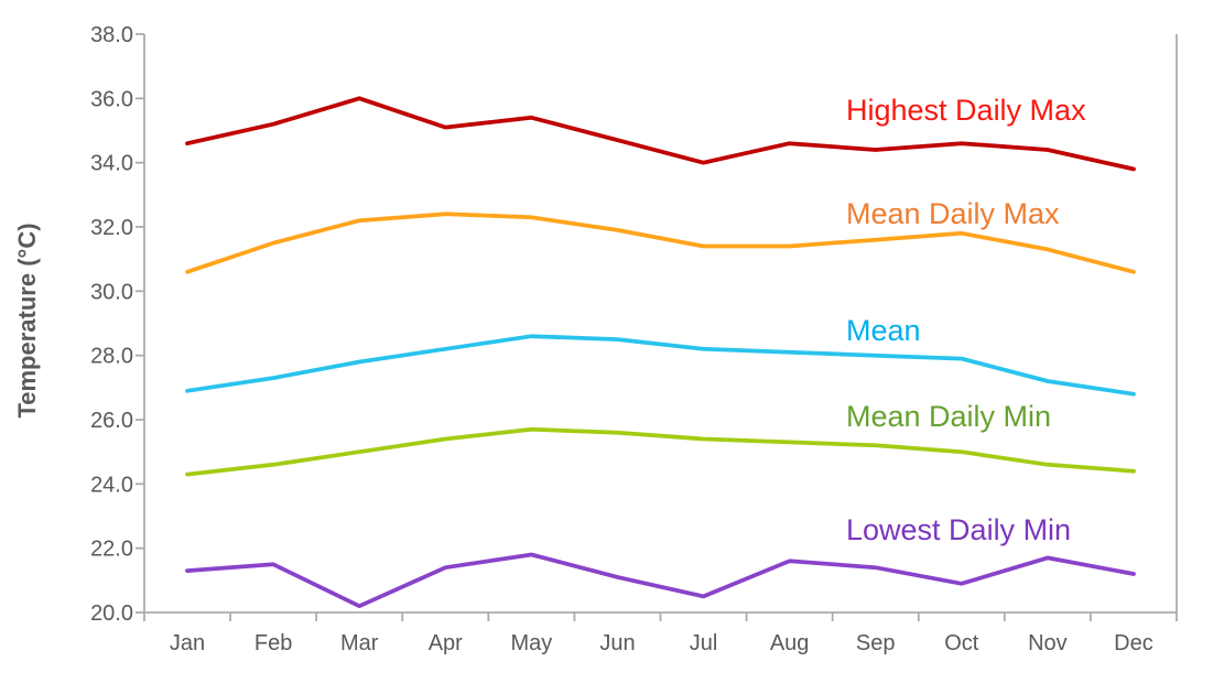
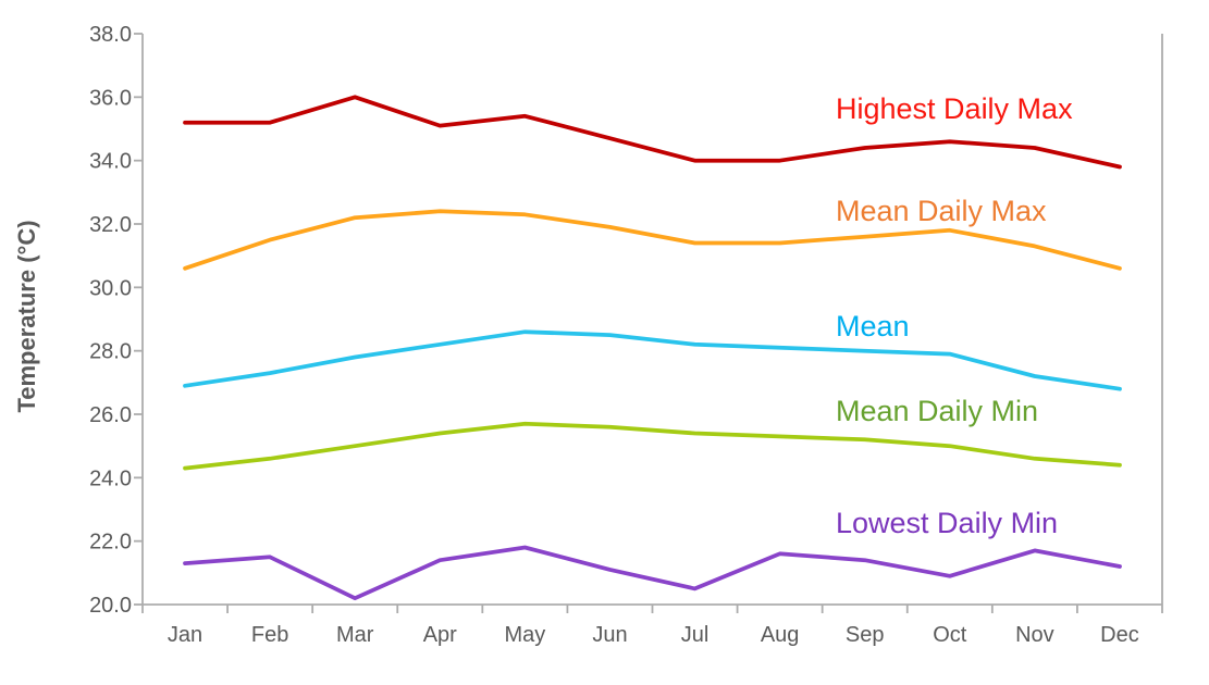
Highest Daily Max/Jan: 34.6 -> 35.2
Highest Daily Max/Aug: 34.6 -> 34.0
